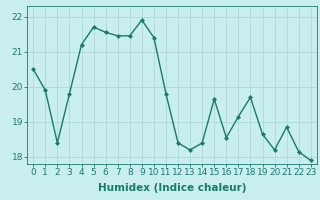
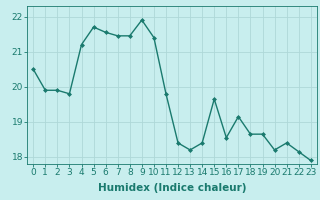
2: 18.40 -> 19.90
18: 19.70 -> 18.65
21: 18.85 -> 18.40
